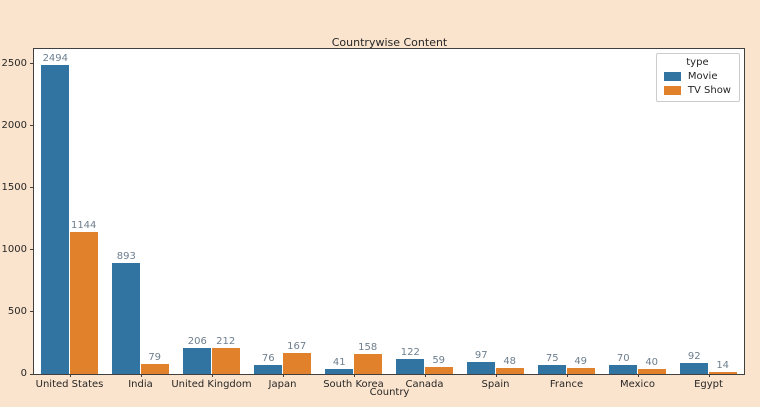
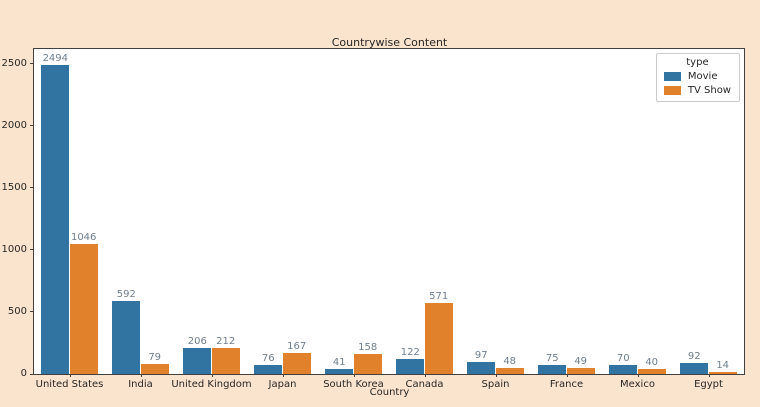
TV Show/United States: 1144 -> 1046
Movie/India: 893 -> 592
TV Show/Canada: 59 -> 571
